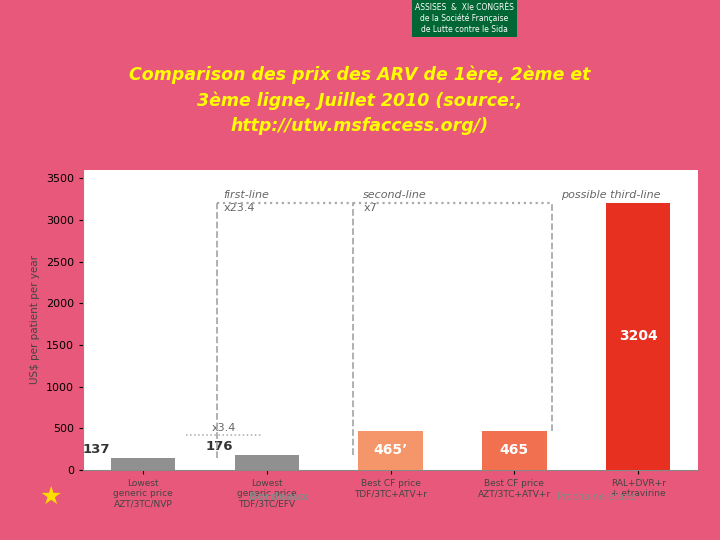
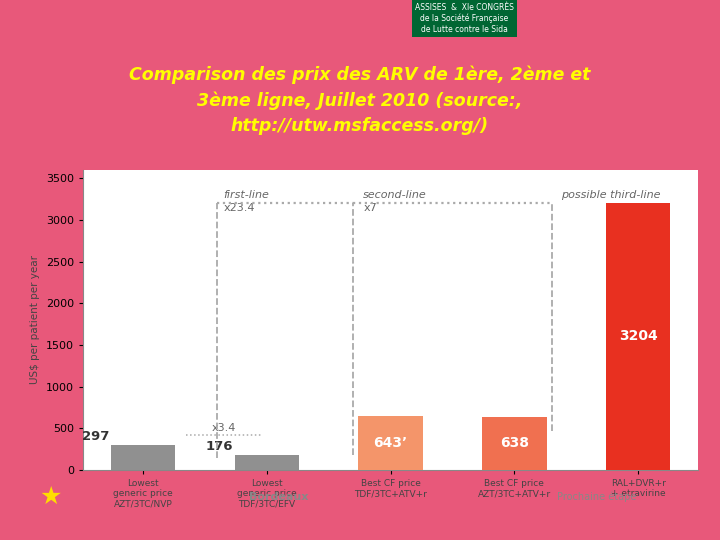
Lowest generic price AZT/3TC/NVP: 137 -> 297
Best CF price TDF/3TC+ATV+r: 465’ -> 643’
Best CF price AZT/3TC+ATV+r: 465 -> 638
